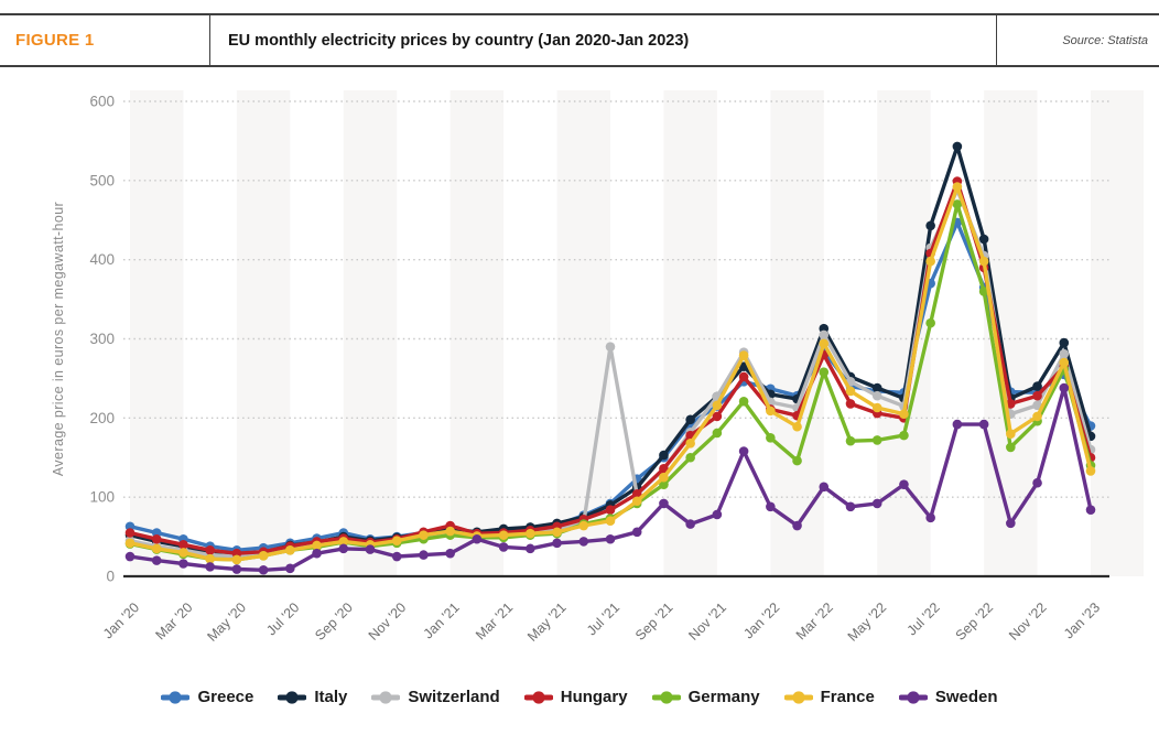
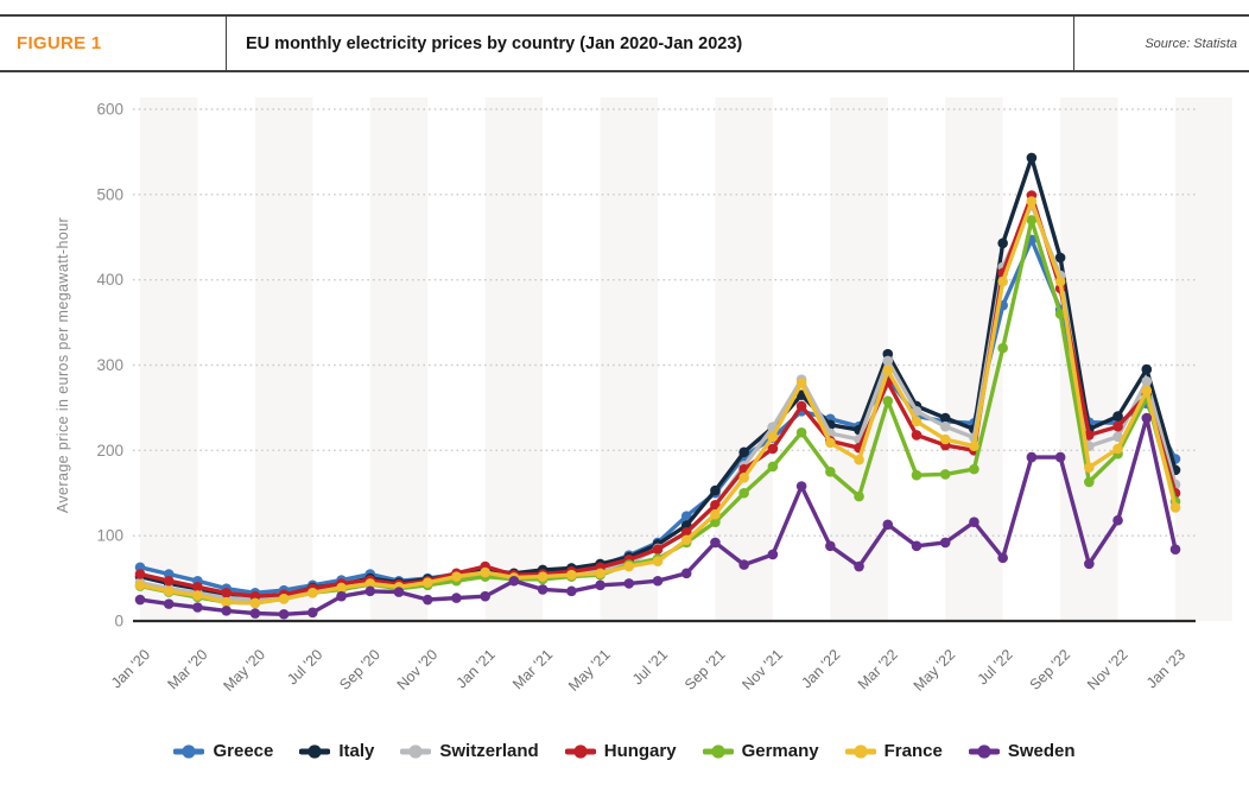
Switzerland/Jul '21: 290 -> 80
